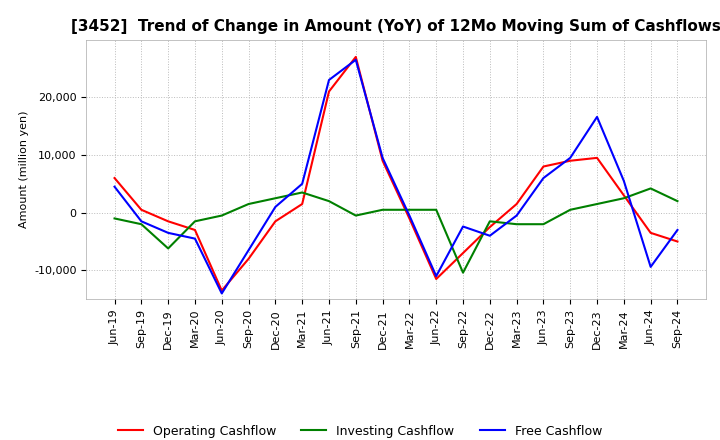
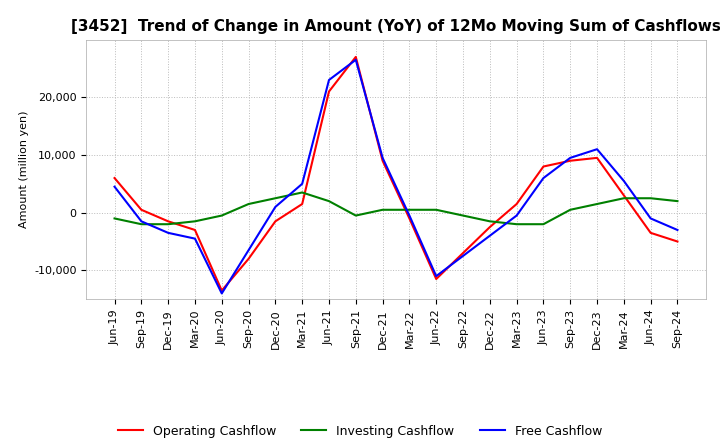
Investing Cashflow/Dec-19: -6,200 -> -2,000
Investing Cashflow/Sep-22: -10,400 -> -500
Free Cashflow/Sep-22: -2,400 -> -7,500
Free Cashflow/Dec-23: 16,600 -> 11,000
Investing Cashflow/Jun-24: 4,200 -> 2,500
Free Cashflow/Jun-24: -9,400 -> -1,000
